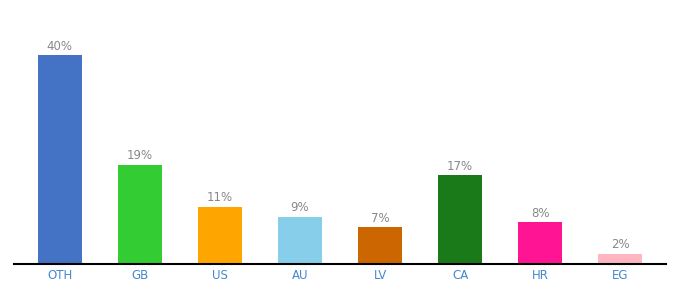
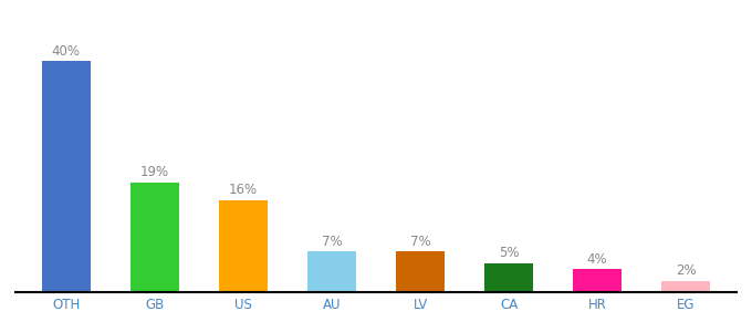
US: 11% -> 16%
AU: 9% -> 7%
CA: 17% -> 5%
HR: 8% -> 4%
